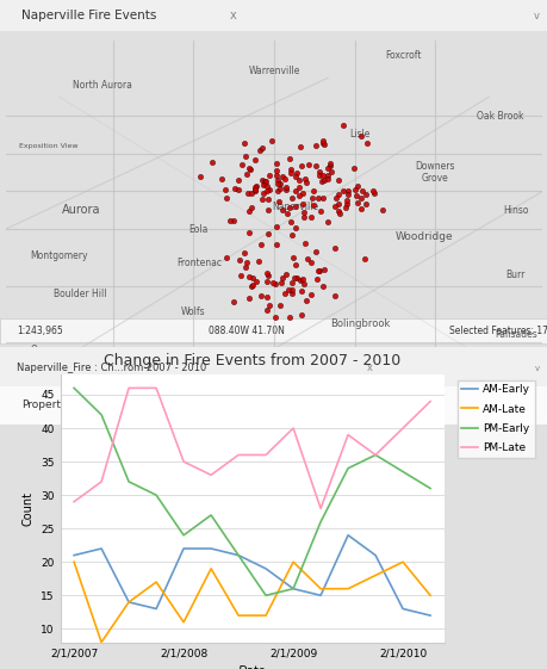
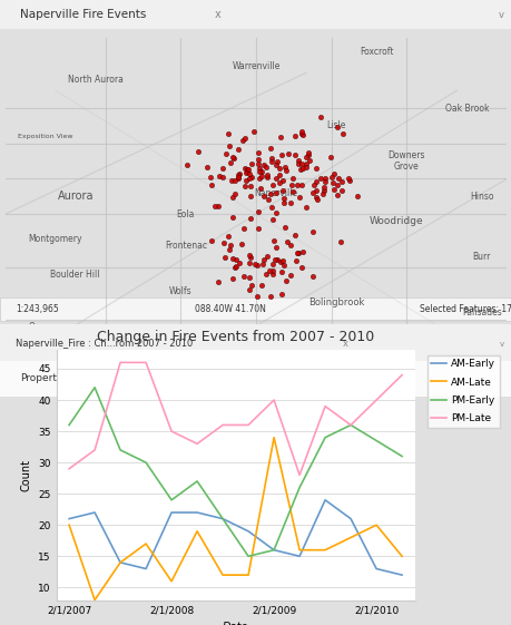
Change in Fire Events from 2007 - 2010/PM-Early/2/1/2007: 46 -> 36
Change in Fire Events from 2007 - 2010/AM-Late/2/1/2009: 20 -> 34
